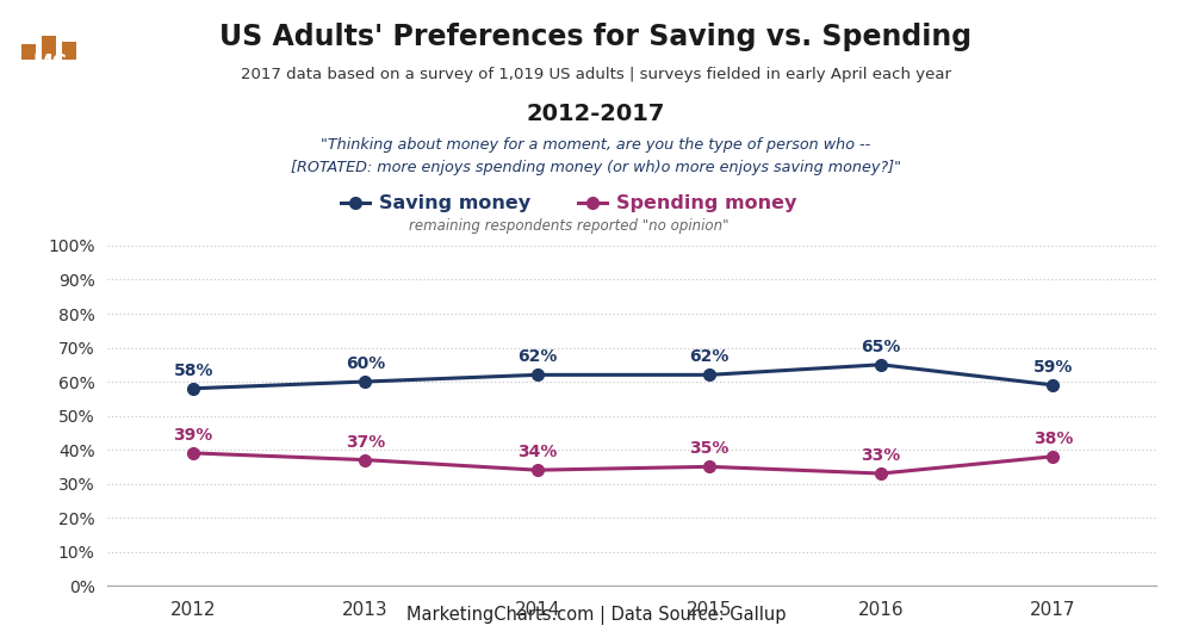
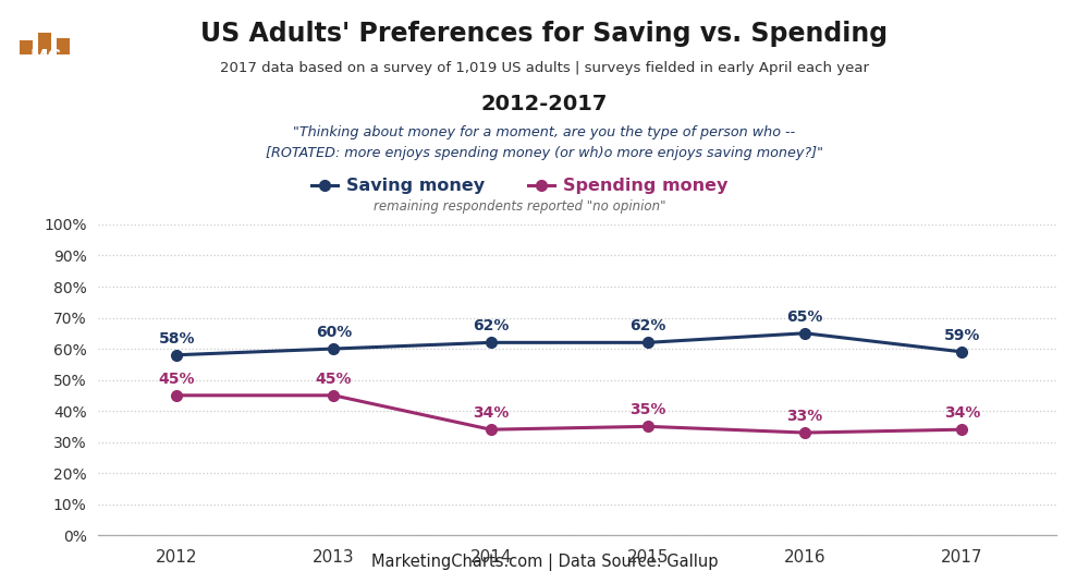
Spending money/2012: 39% -> 45%
Spending money/2013: 37% -> 45%
Spending money/2017: 38% -> 34%
